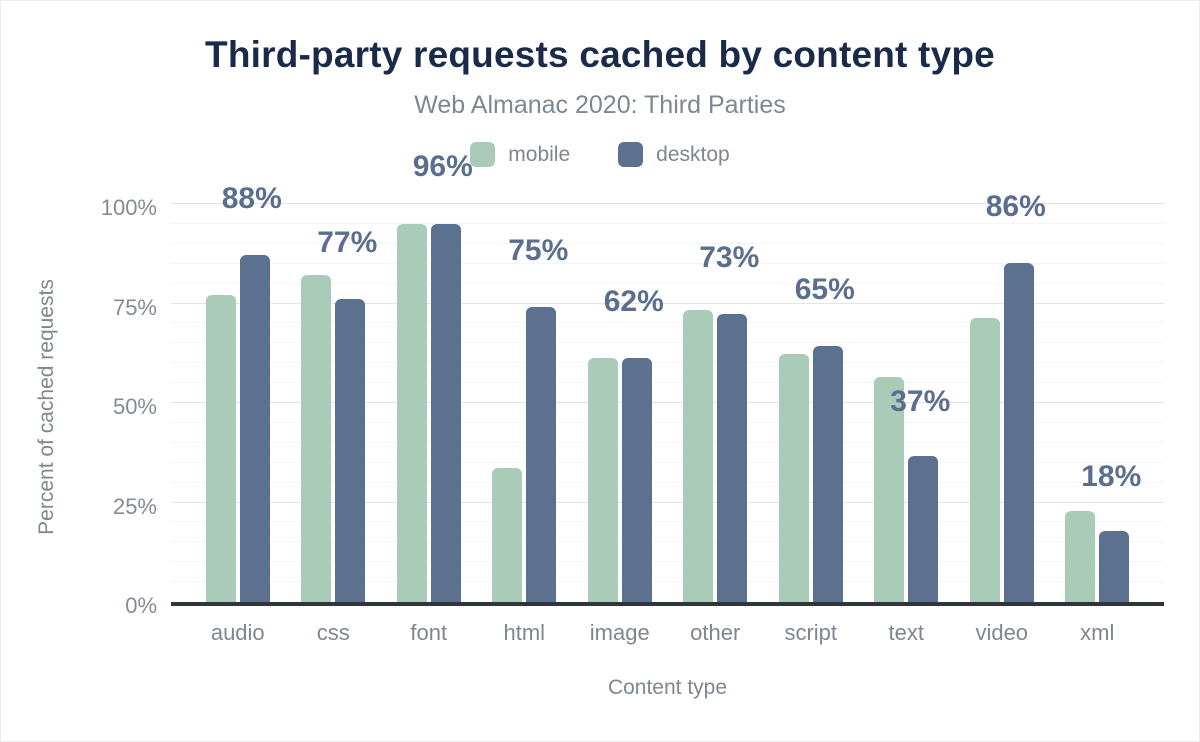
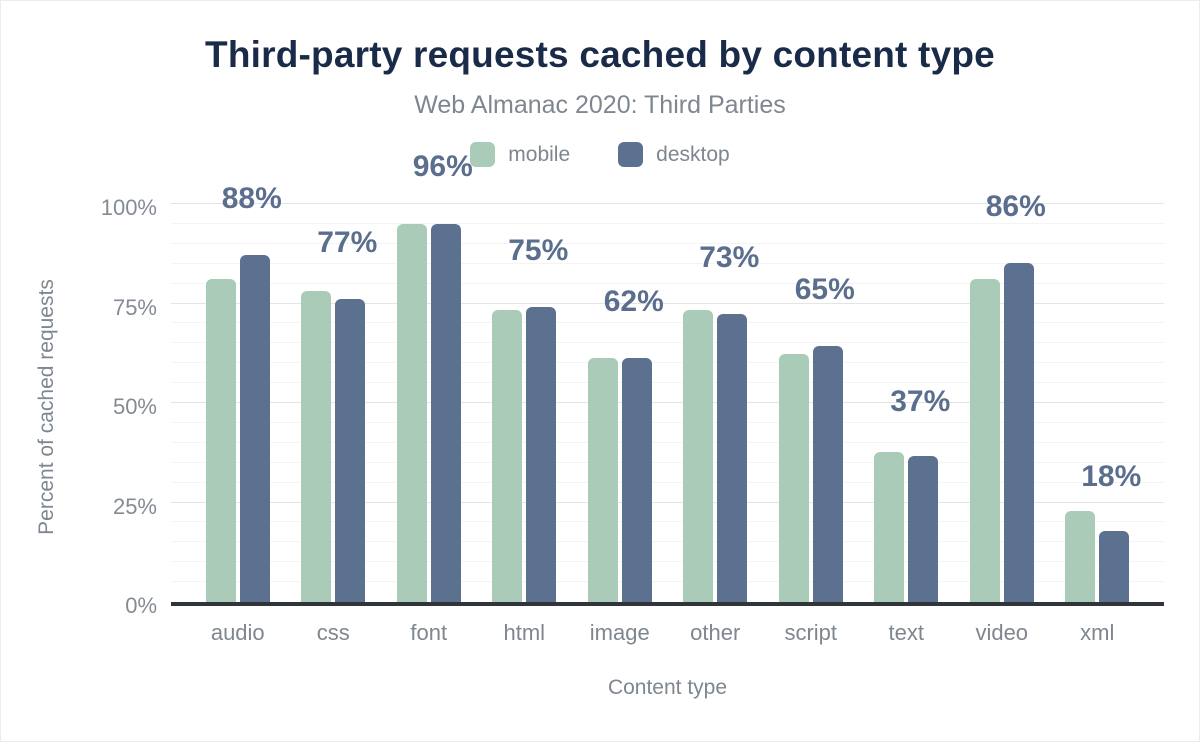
mobile/audio: 78% -> 82%
mobile/css: 83% -> 79%
mobile/html: 34% -> 74%
mobile/text: 57% -> 38%
mobile/video: 72% -> 82%
